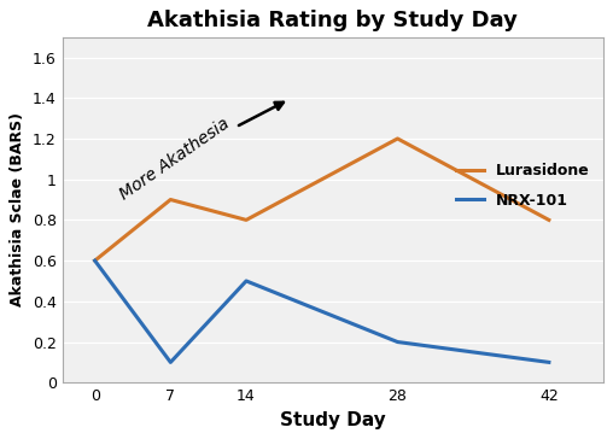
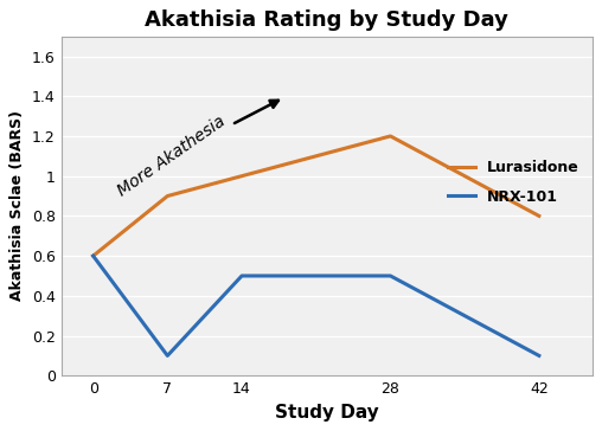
Lurasidone/14: 0.8 -> 1.0
NRX-101/28: 0.2 -> 0.5
